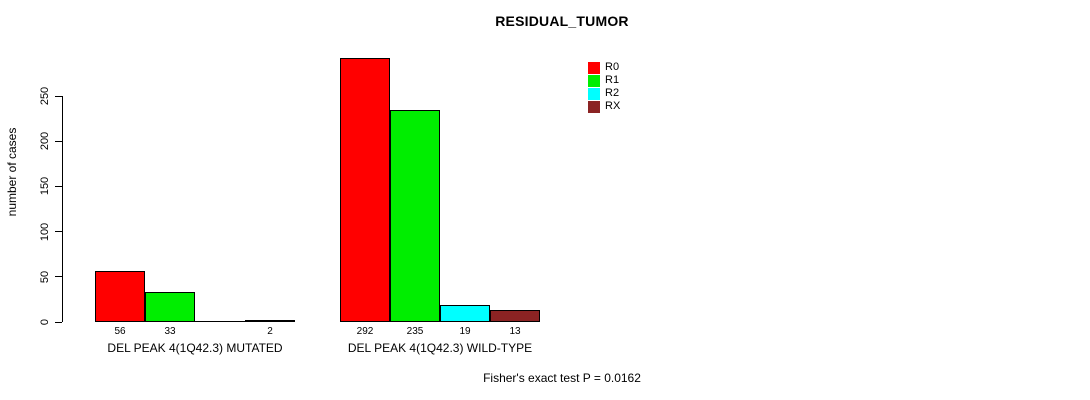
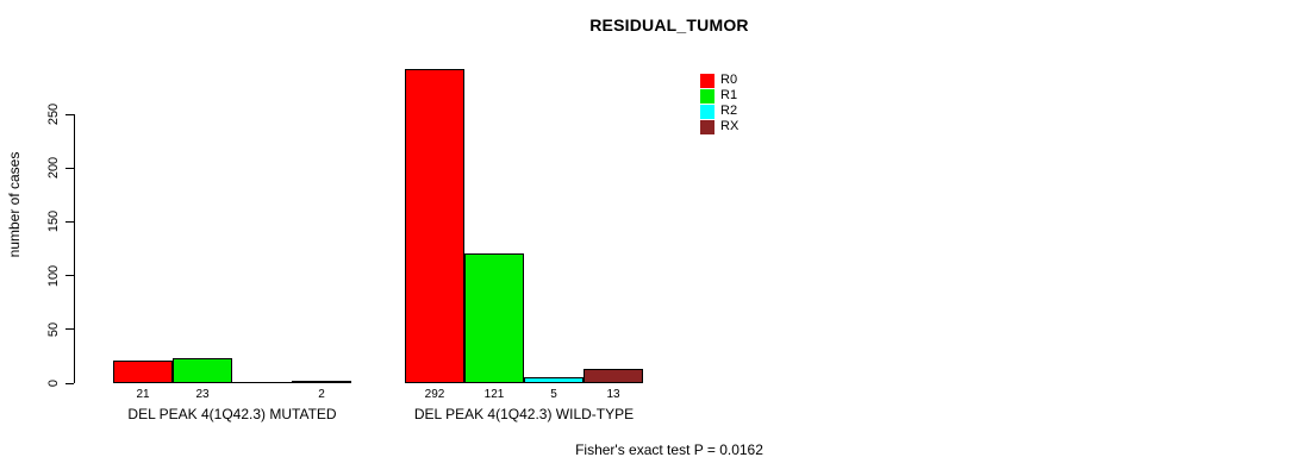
R0/DEL PEAK 4(1Q42.3) MUTATED: 56 -> 21
R1/DEL PEAK 4(1Q42.3) MUTATED: 33 -> 23
R1/DEL PEAK 4(1Q42.3) WILD-TYPE: 235 -> 121
R2/DEL PEAK 4(1Q42.3) WILD-TYPE: 19 -> 5
